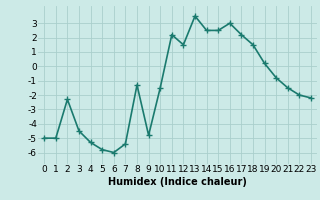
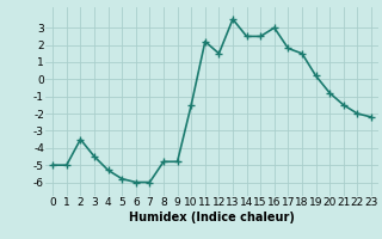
2: -2.3 -> -3.5
7: -5.4 -> -6.0
8: -1.3 -> -4.8
17: 2.2 -> 1.8
